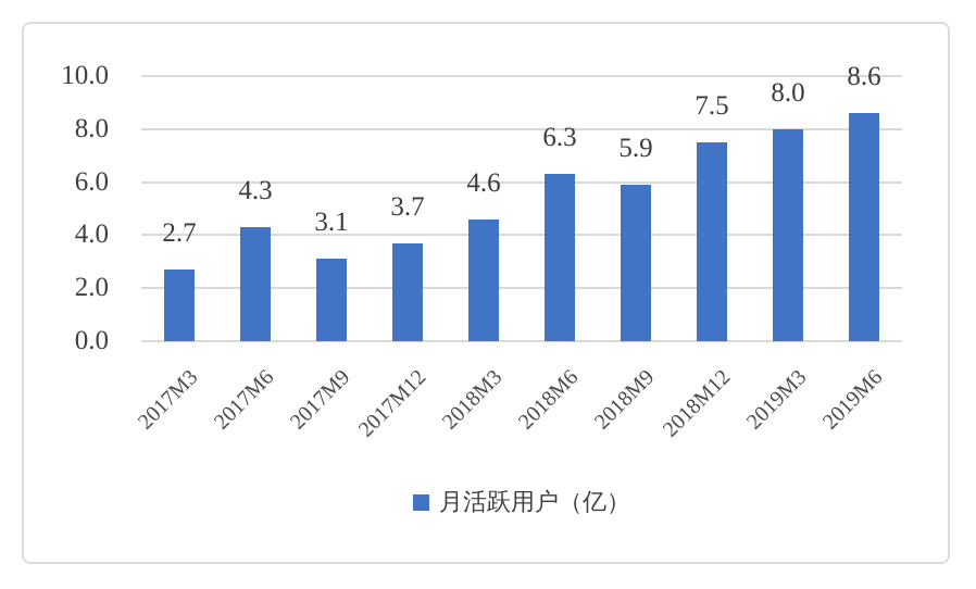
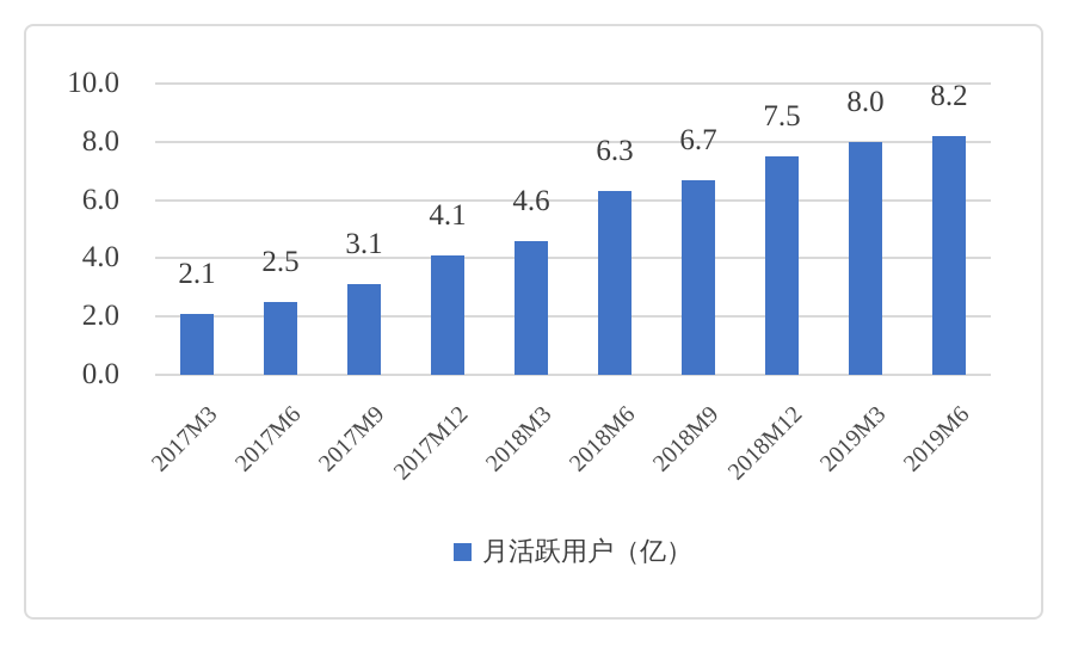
2017M3: 2.7 -> 2.1
2017M6: 4.3 -> 2.5
2017M12: 3.7 -> 4.1
2018M9: 5.9 -> 6.7
2019M6: 8.6 -> 8.2
